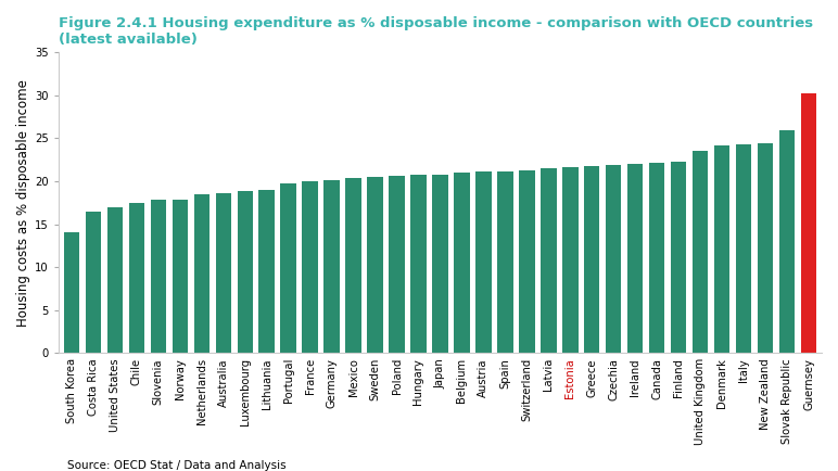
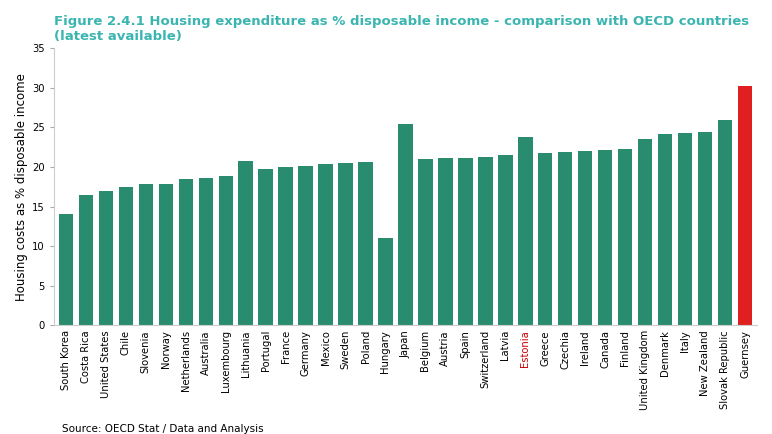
Lithuania: 19.0 -> 20.8
Hungary: 20.7 -> 11.0
Japan: 20.8 -> 25.4
Estonia: 21.6 -> 23.8
